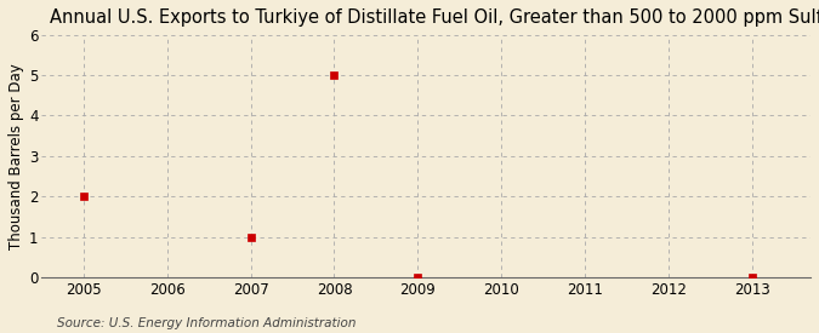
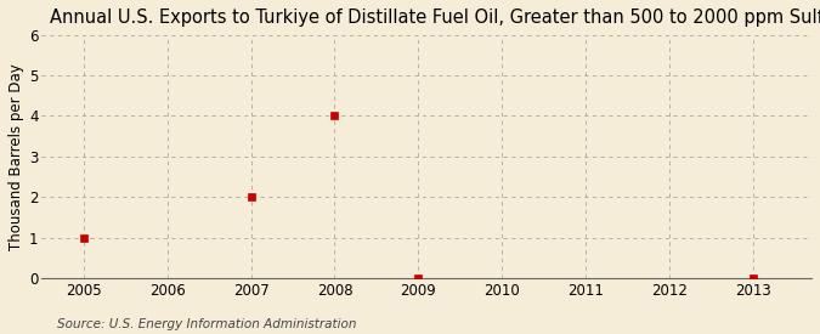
2005: 2 -> 1
2007: 1 -> 2
2008: 5 -> 4
